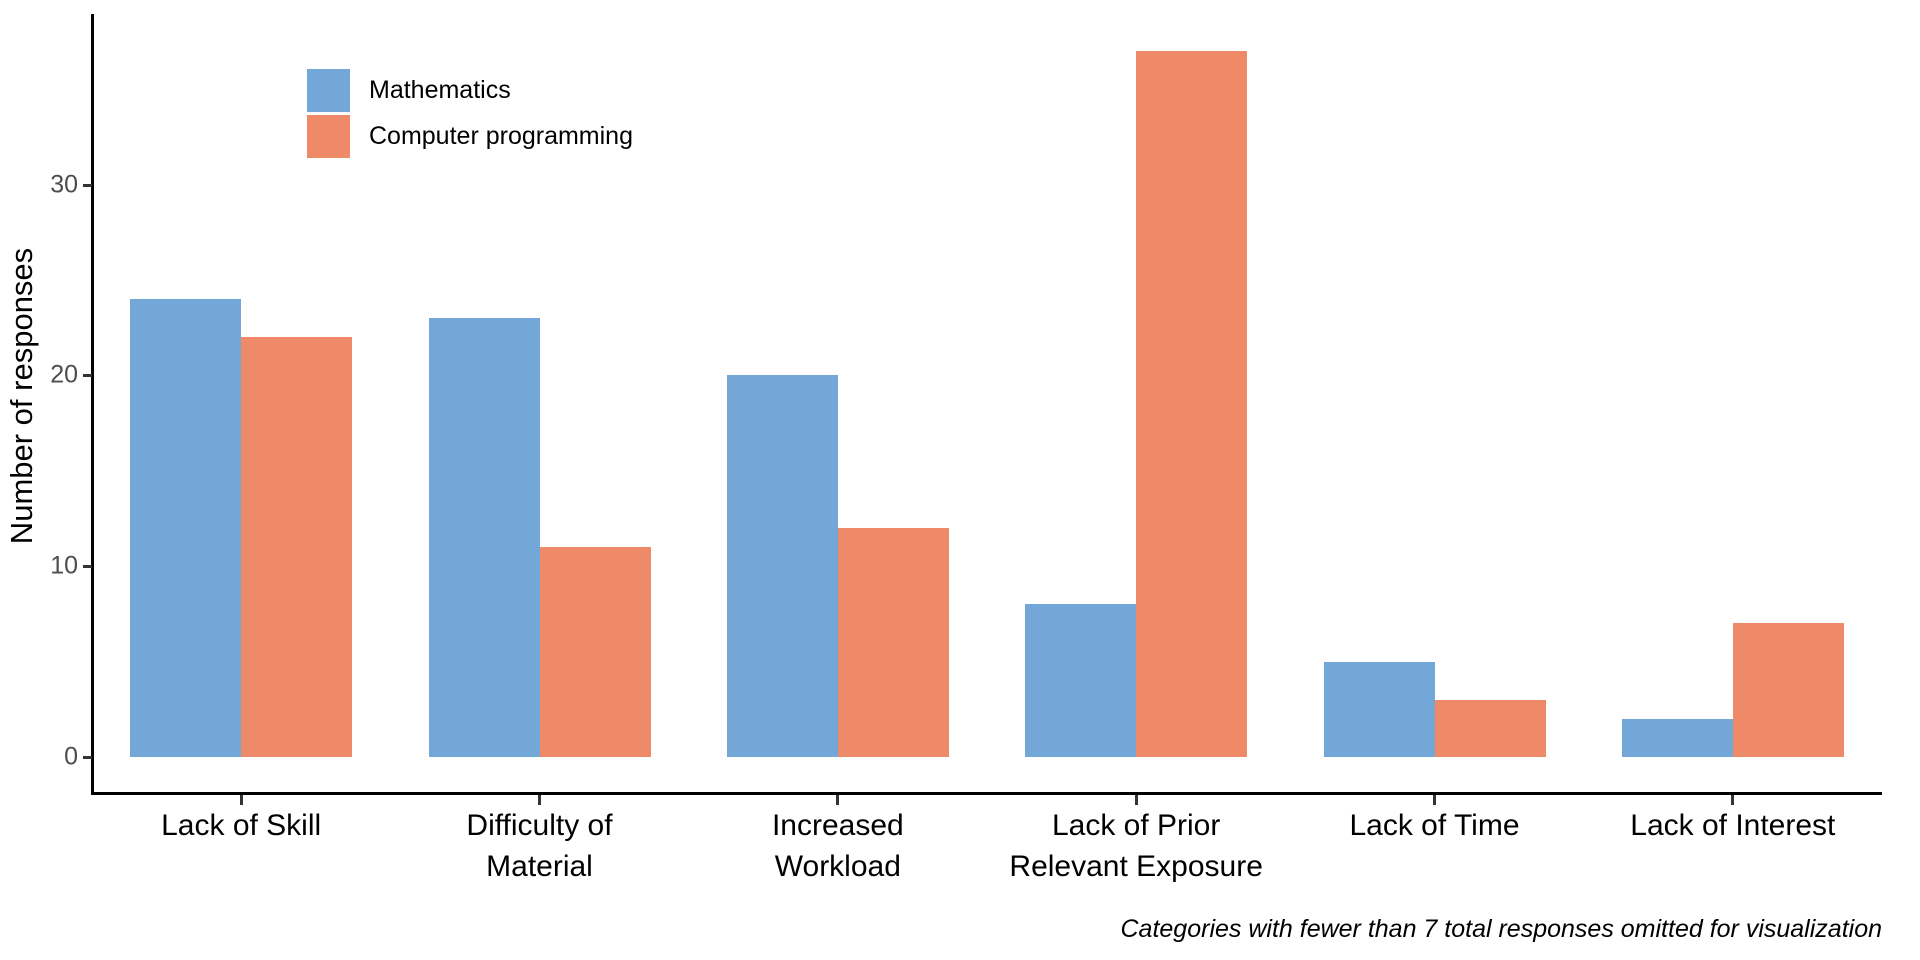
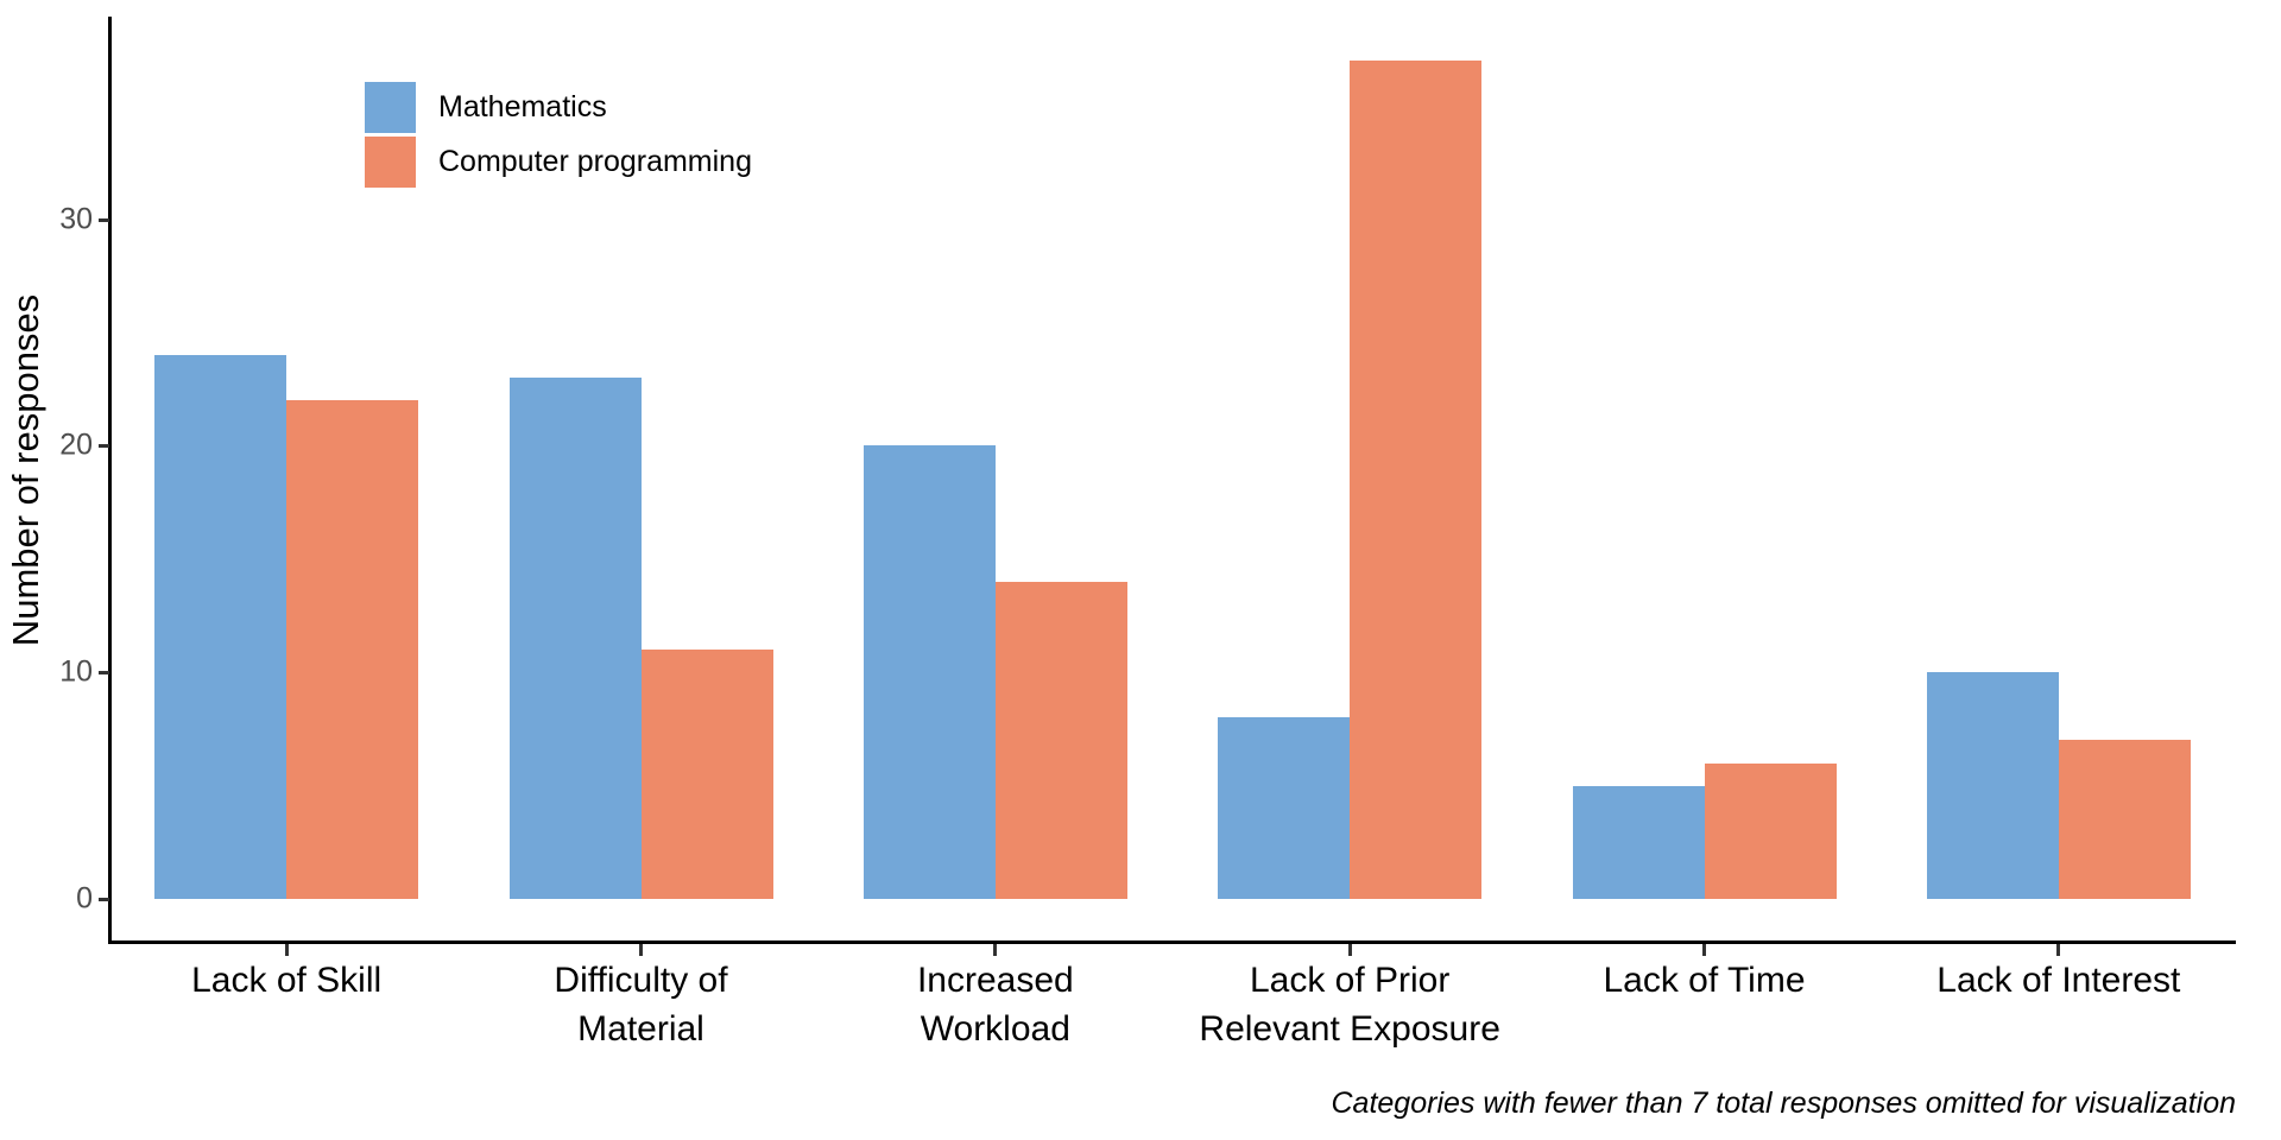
Computer programming/Increased Workload: 12 -> 14
Computer programming/Lack of Time: 3 -> 6
Mathematics/Lack of Interest: 2 -> 10
